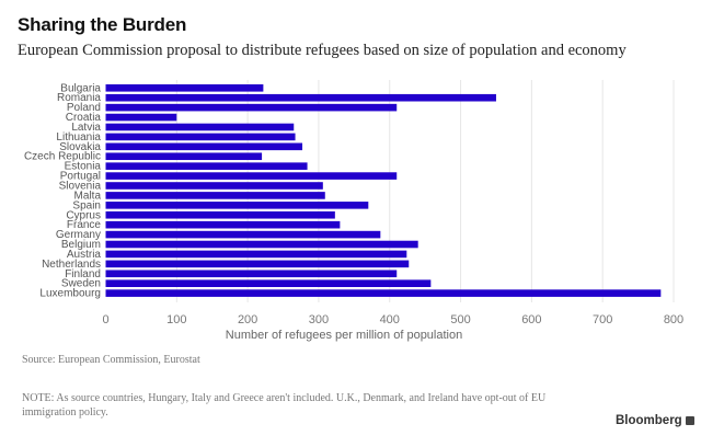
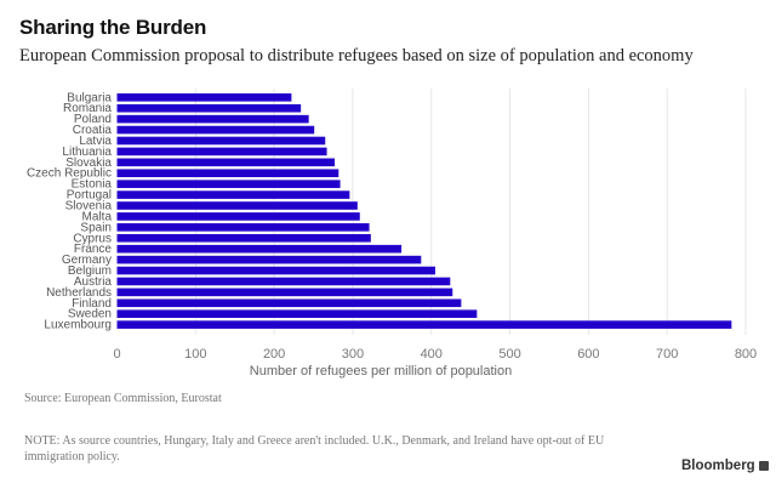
Romania: 550 -> 230
Poland: 410 -> 240
Croatia: 100 -> 250
Czech Republic: 220 -> 280
Portugal: 410 -> 300
Spain: 370 -> 320
France: 330 -> 360
Belgium: 440 -> 400
Finland: 410 -> 440
